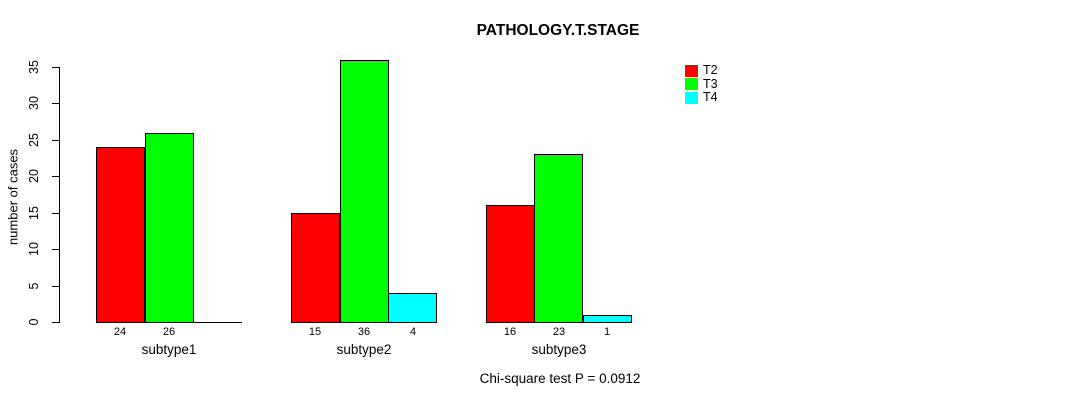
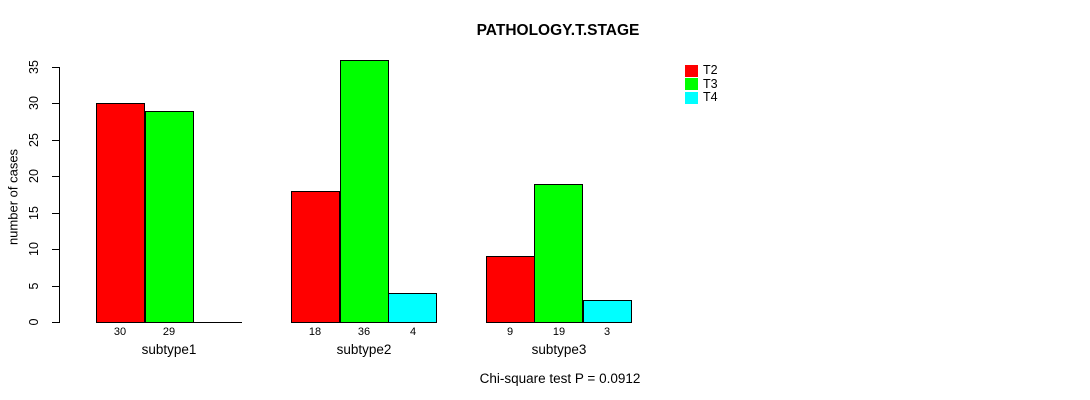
T2/subtype1: 24 -> 30
T3/subtype1: 26 -> 29
T2/subtype2: 15 -> 18
T2/subtype3: 16 -> 9
T3/subtype3: 23 -> 19
T4/subtype3: 1 -> 3
